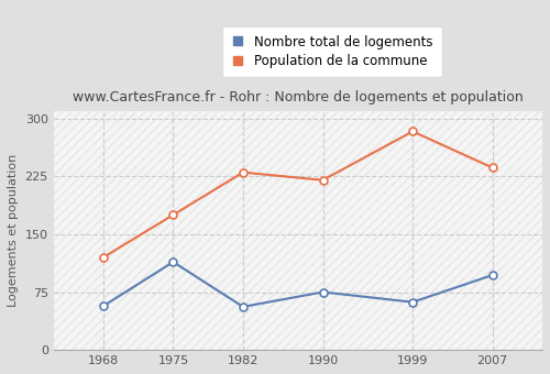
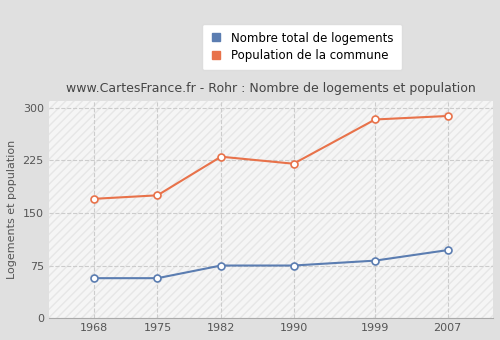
Population de la commune/1968: 120 -> 170
Nombre total de logements/1975: 114 -> 57
Nombre total de logements/1982: 56 -> 75
Nombre total de logements/1999: 62 -> 82
Population de la commune/2007: 236 -> 288
